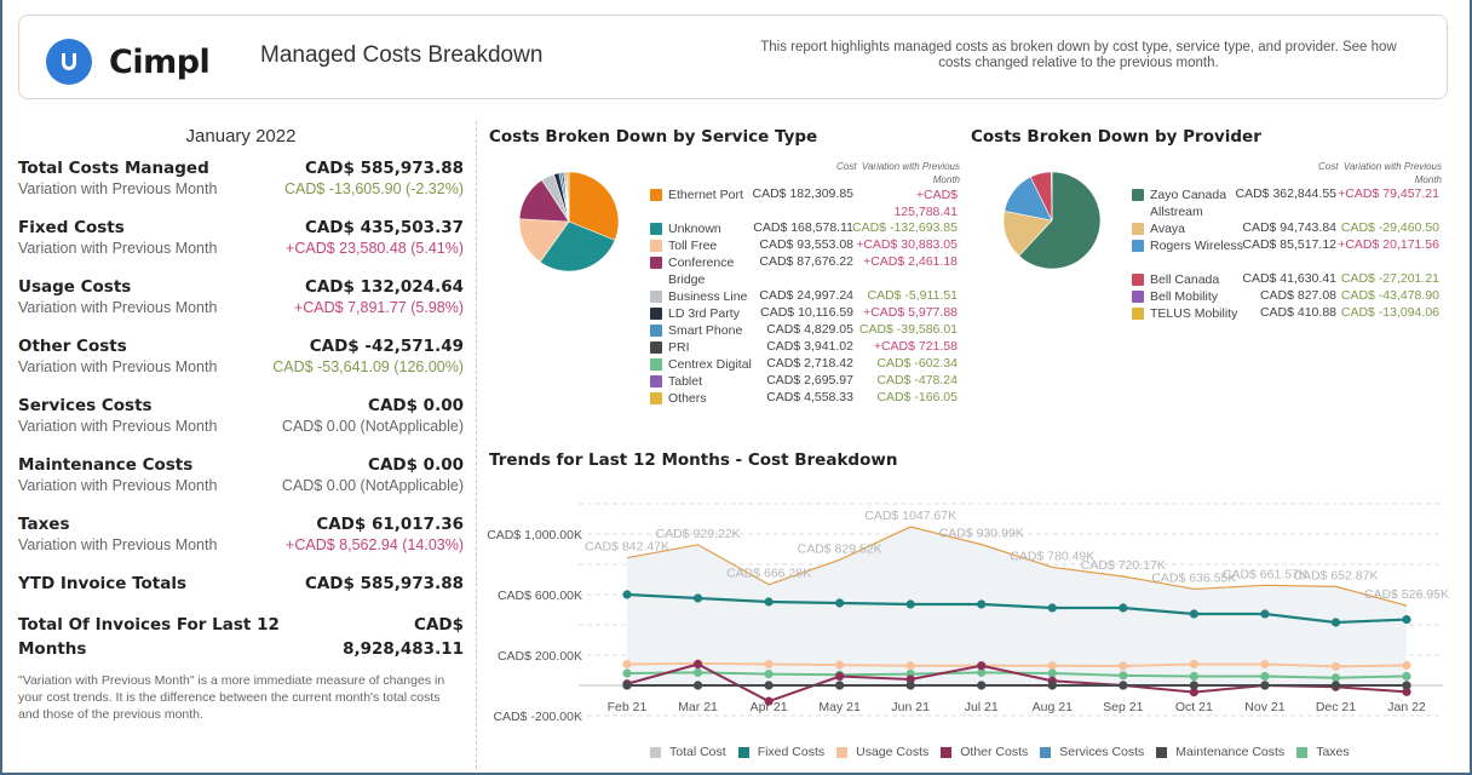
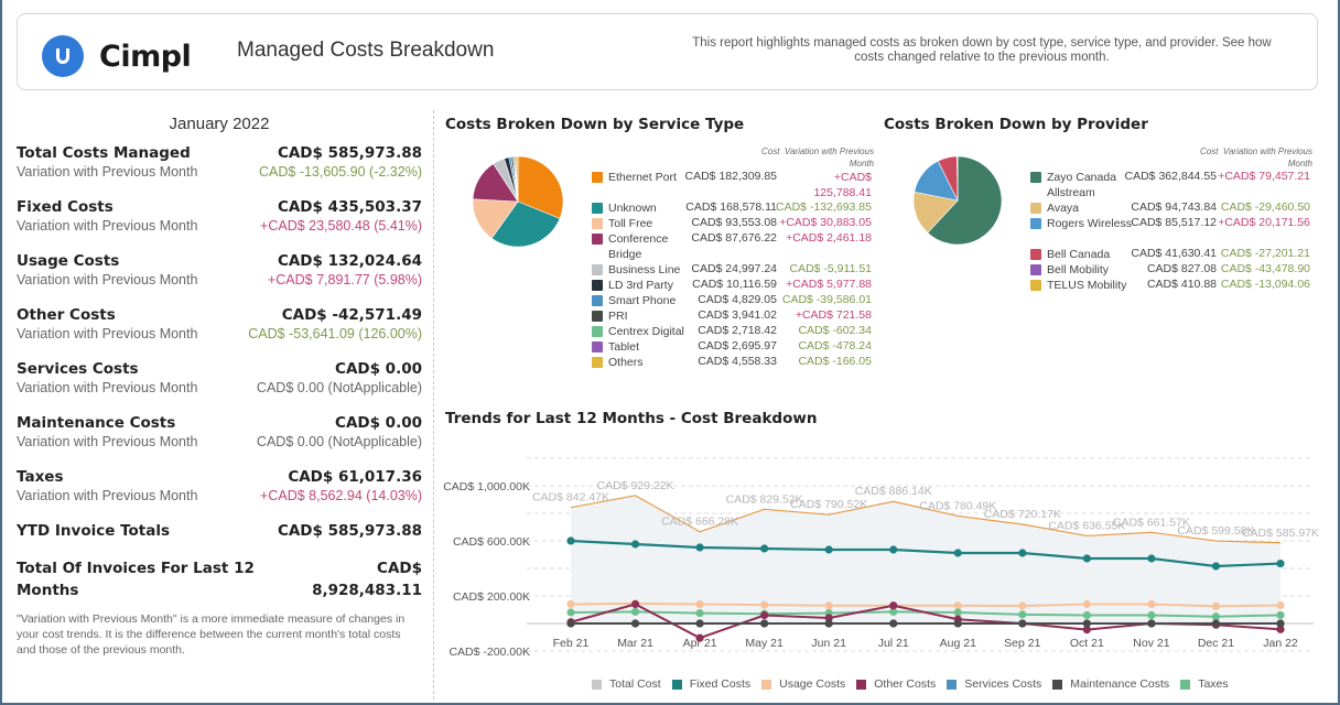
Trends for Last 12 Months - Cost Breakdown/Total Cost/Jun 21: 1047.67K -> 790.52K
Trends for Last 12 Months - Cost Breakdown/Total Cost/Jul 21: 930.99K -> 886.14K
Trends for Last 12 Months - Cost Breakdown/Total Cost/Dec 21: 652.87K -> 599.58K
Trends for Last 12 Months - Cost Breakdown/Total Cost/Jan 22: 526.95K -> 585.97K
